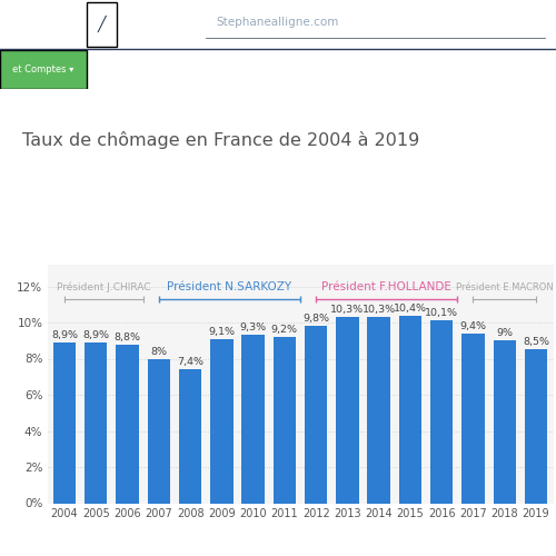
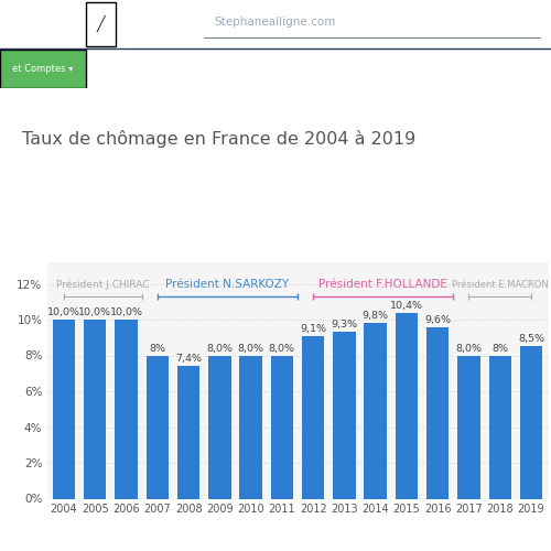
2004: 8,9% -> 10,0%
2005: 8,9% -> 10,0%
2006: 8,8% -> 10,0%
2009: 9% -> 8%
2010: 9% -> 8%
2011: 9% -> 8%
2012: 9,8% -> 9,1%
2013: 10,3% -> 9,3%
2014: 10,3% -> 9,8%
2016: 10,1% -> 9,6%
2017: 9% -> 8%
2018: 9% -> 8%
